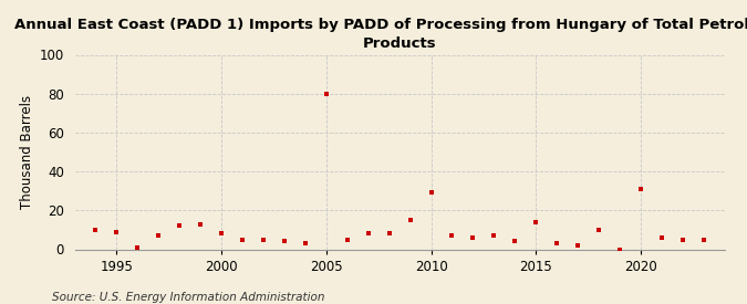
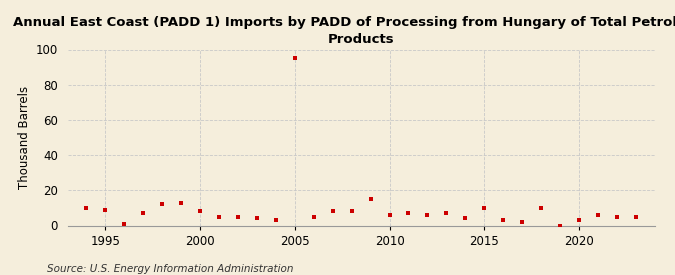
2005: 80 -> 95
2010: 29 -> 6
2015: 14 -> 10
2020: 31 -> 3
